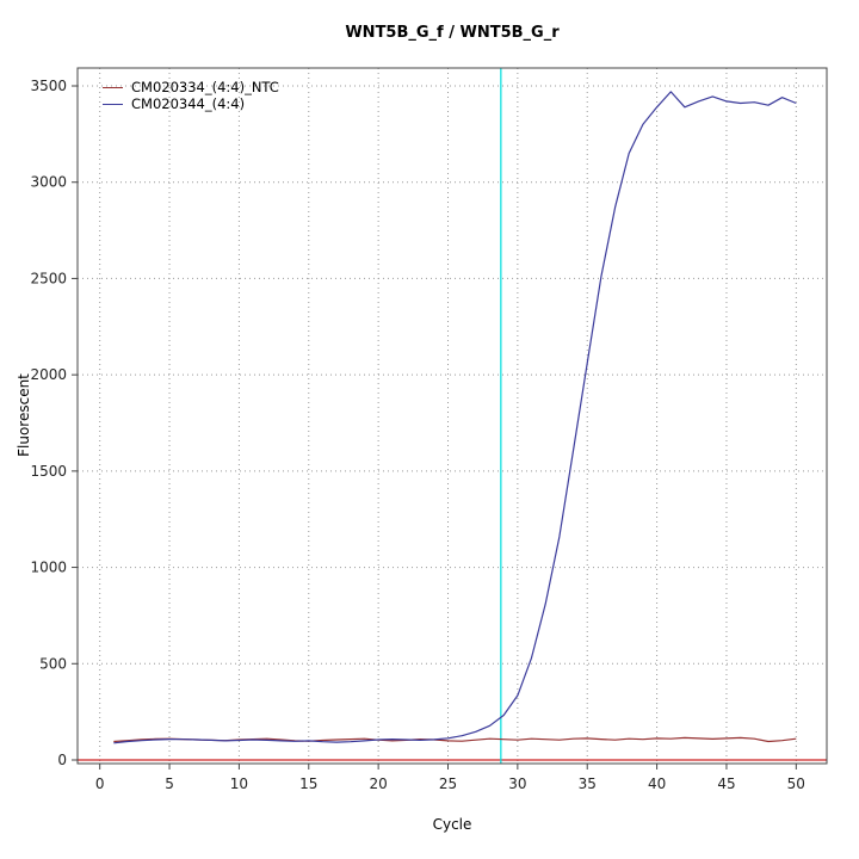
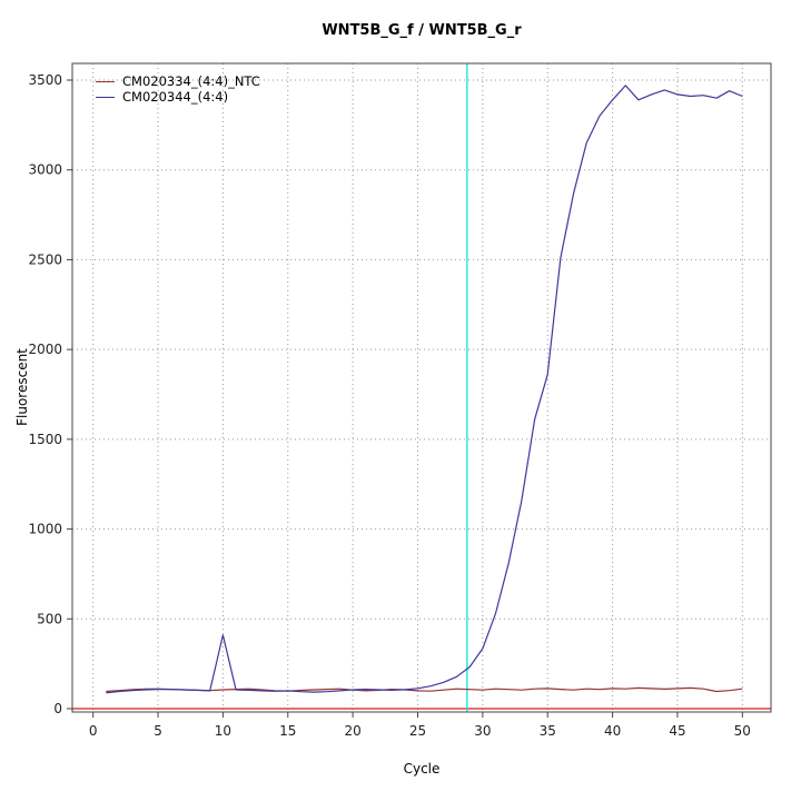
CM020344_(4:4)/10: 100 -> 410
CM020344_(4:4)/35: 2060 -> 1860
